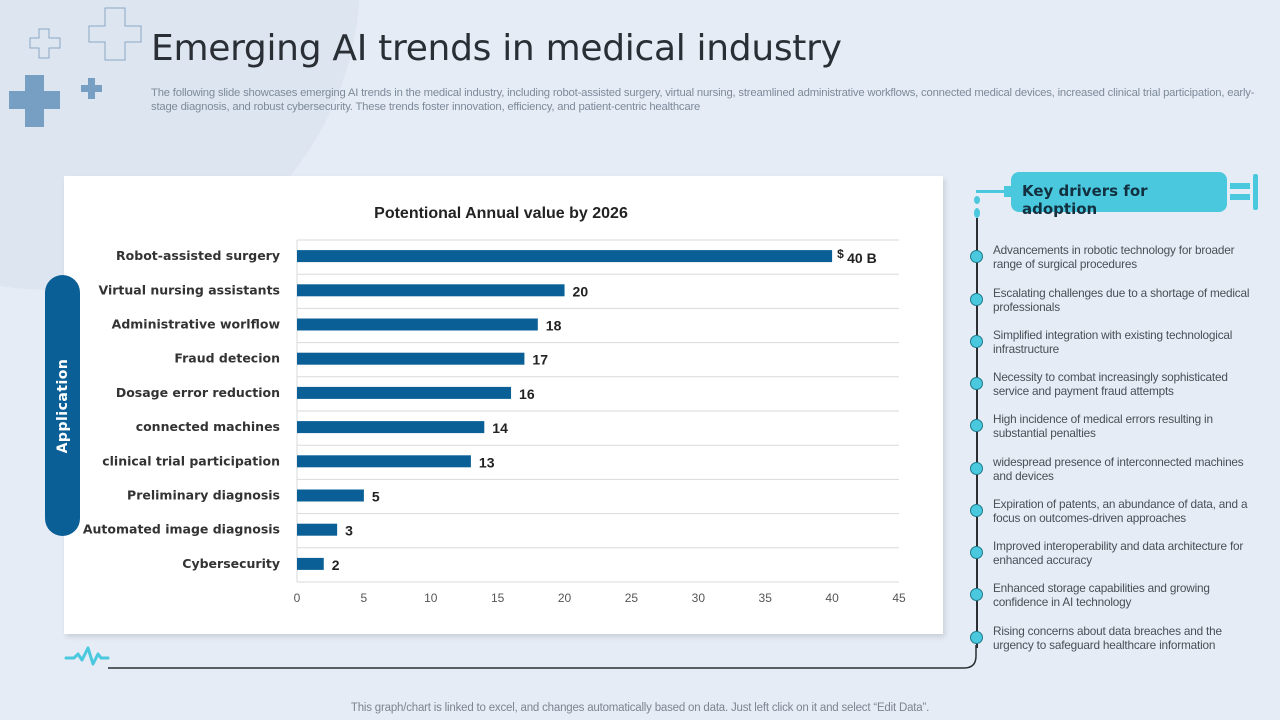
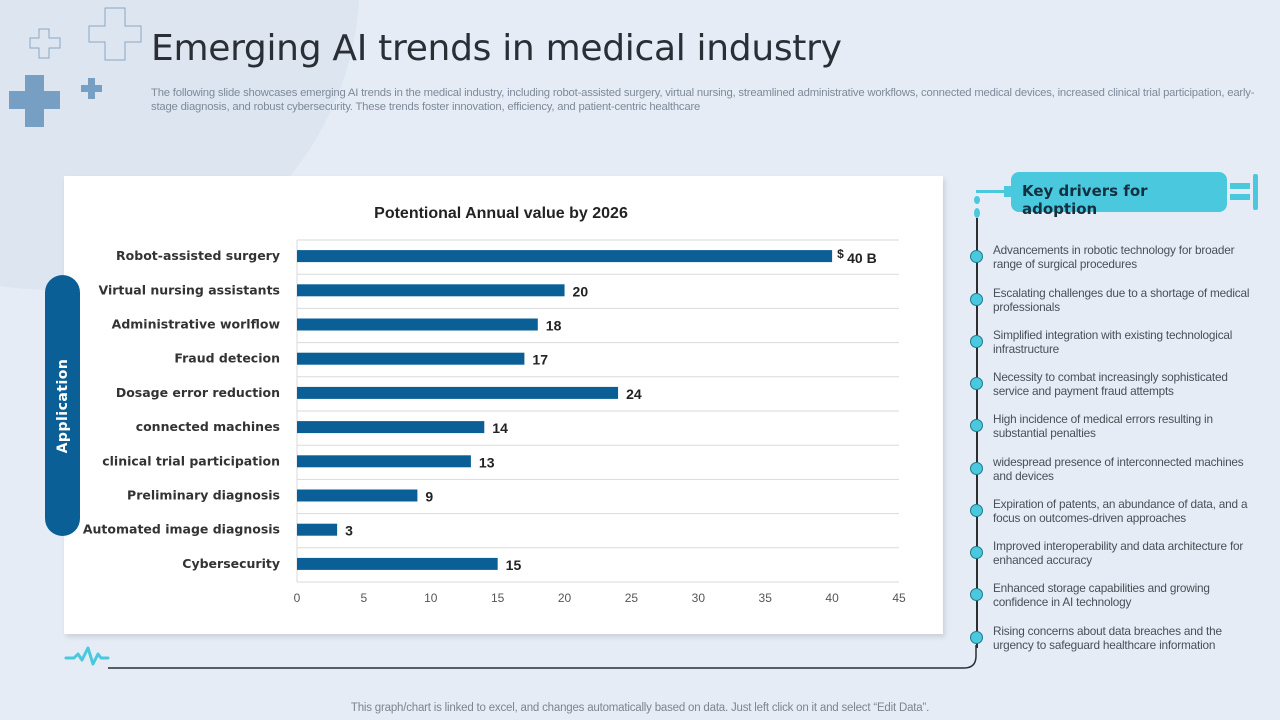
Dosage error reduction: 16 -> 24
Preliminary diagnosis: 5 -> 9
Cybersecurity: 2 -> 15
